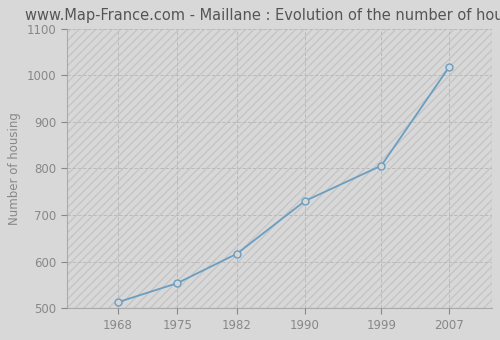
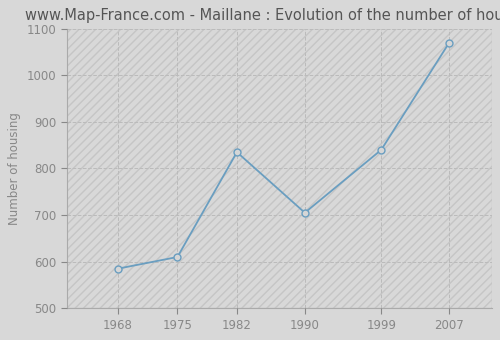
1968: 513 -> 585
1975: 554 -> 610
1982: 617 -> 835
1990: 730 -> 705
1999: 806 -> 840
2007: 1018 -> 1070
